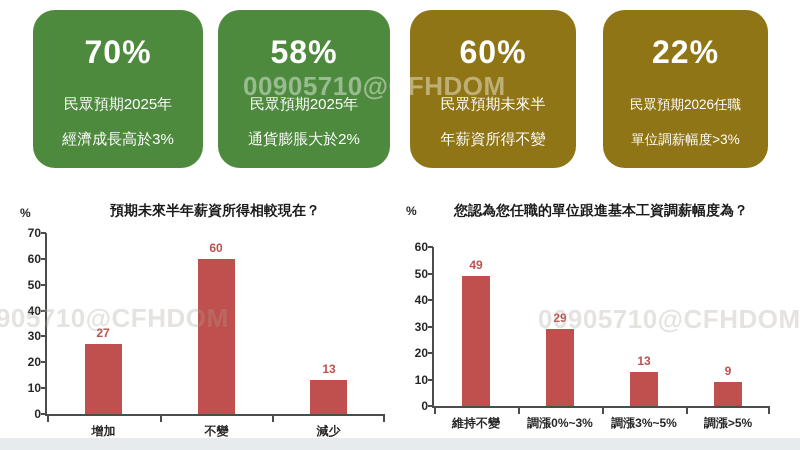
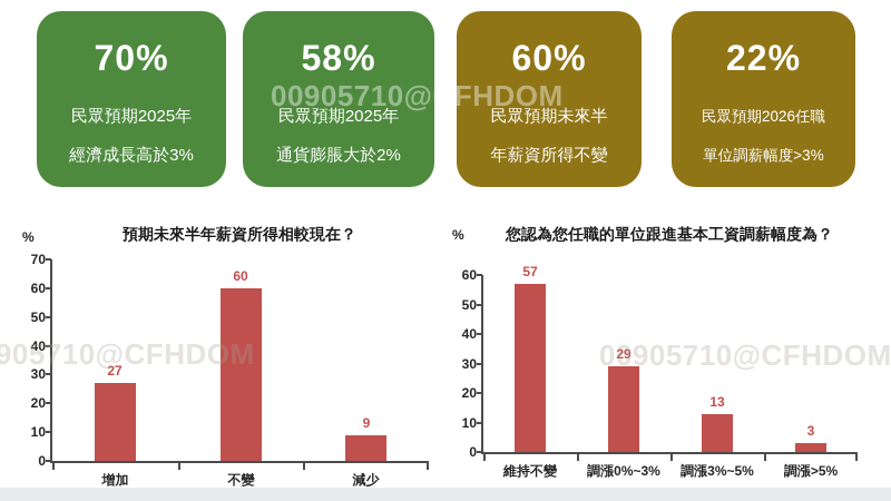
預期未來半年薪資所得相較現在？/減少: 13 -> 9
您認為您任職的單位跟進基本工資調薪幅度為？/維持不變: 49 -> 57
您認為您任職的單位跟進基本工資調薪幅度為？/調漲>5%: 9 -> 3
